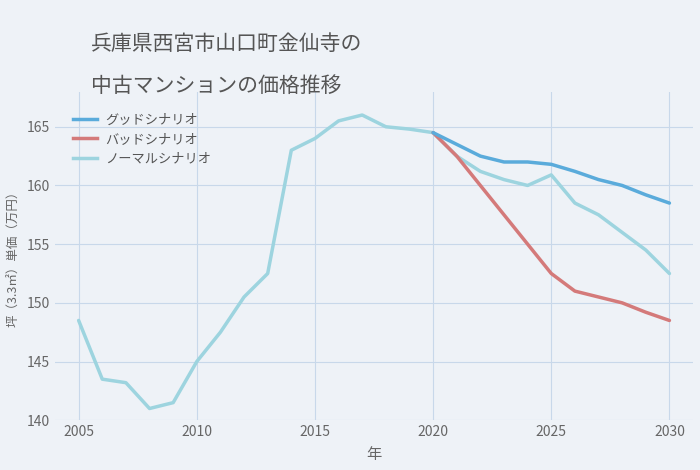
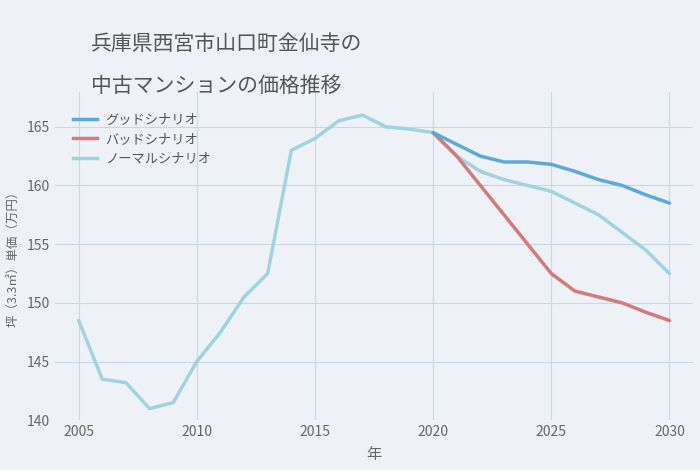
ノーマルシナリオ/2025: 160.9 -> 159.5
